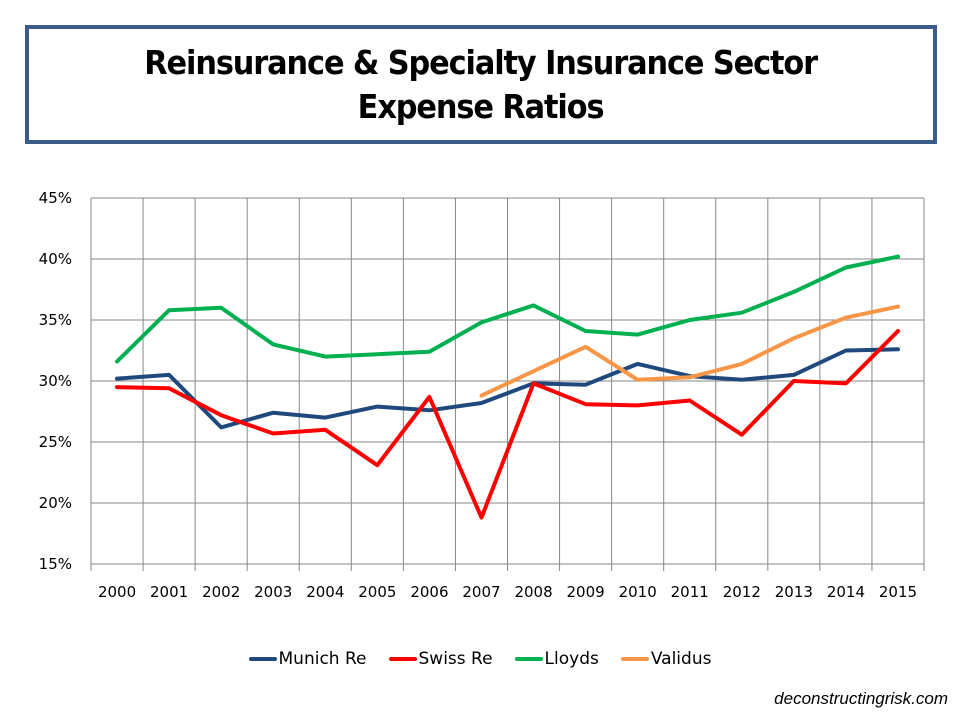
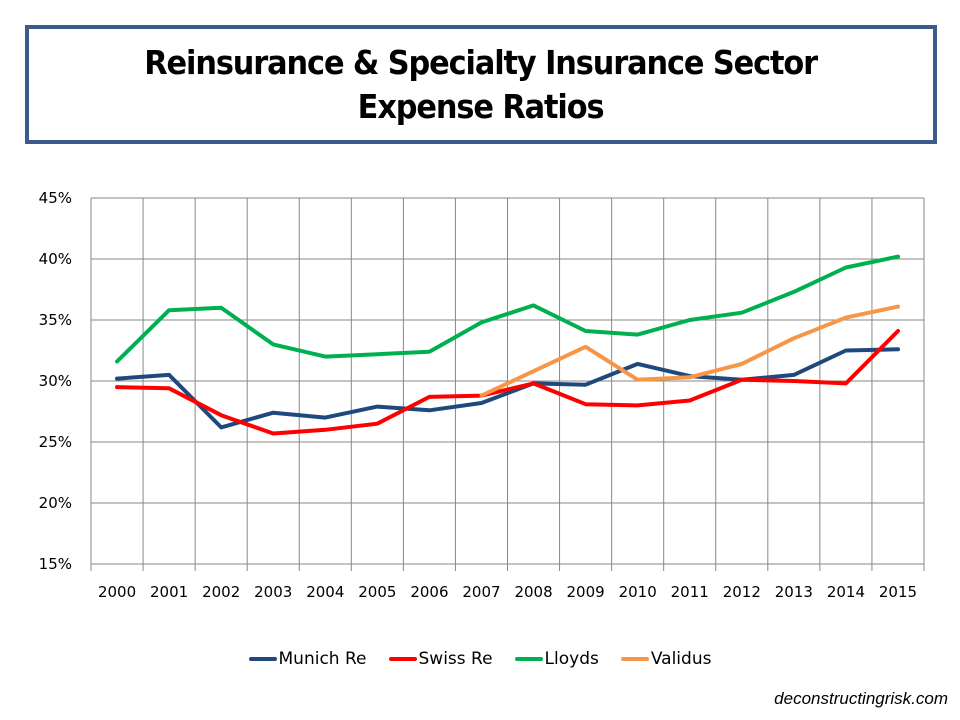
Swiss Re/2005: 23.1% -> 26.5%
Swiss Re/2007: 18.8% -> 28.8%
Swiss Re/2012: 25.6% -> 30.1%
